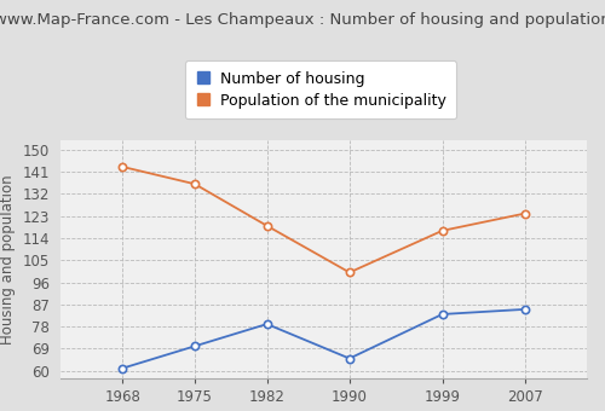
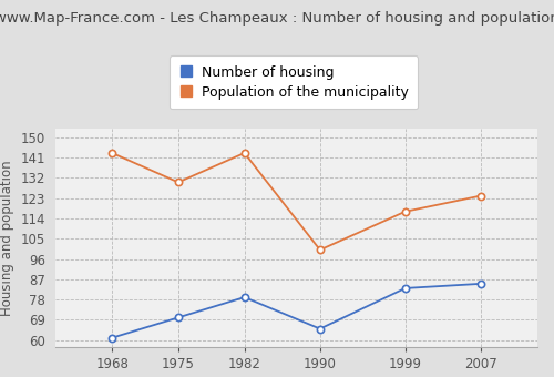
Population of the municipality/1975: 136 -> 130
Population of the municipality/1982: 119 -> 143
